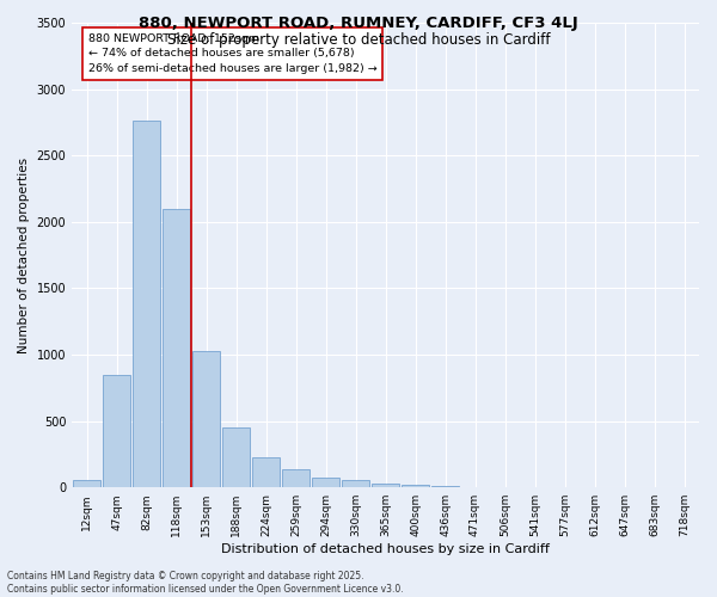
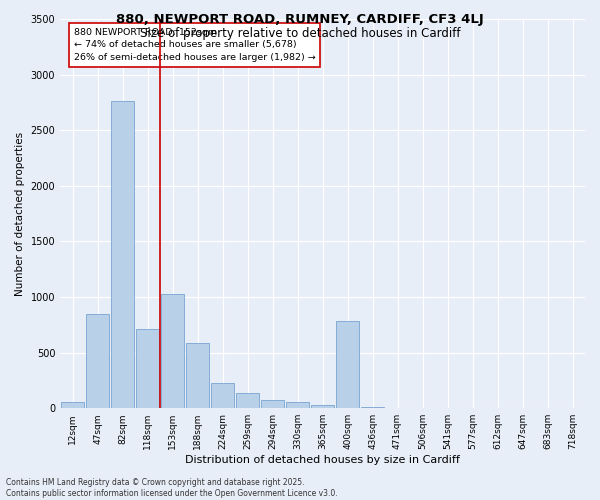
118sqm: 2100 -> 710
188sqm: 460 -> 590
400sqm: 20 -> 780
